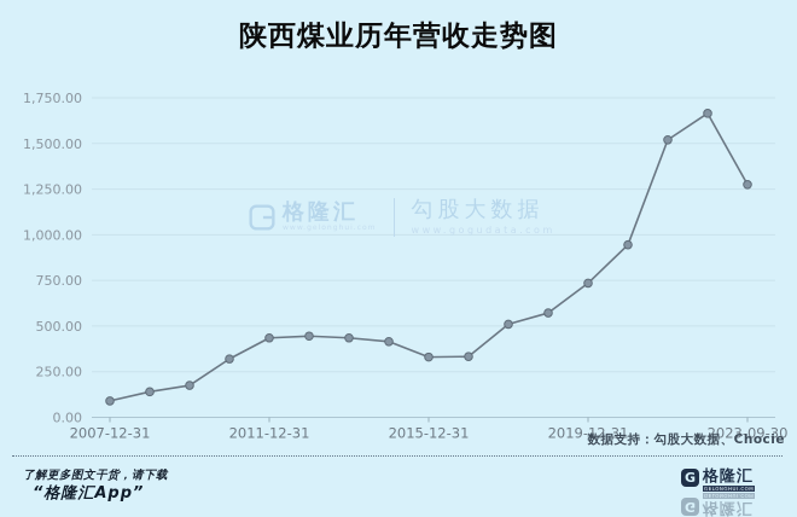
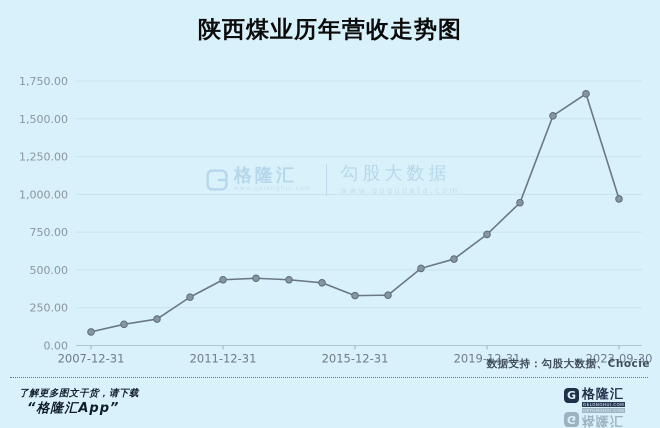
2023-09-30: 1280 -> 970
